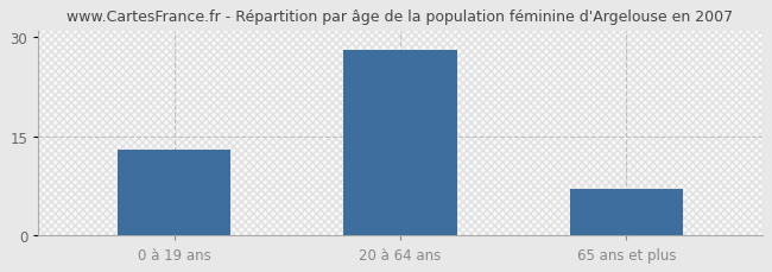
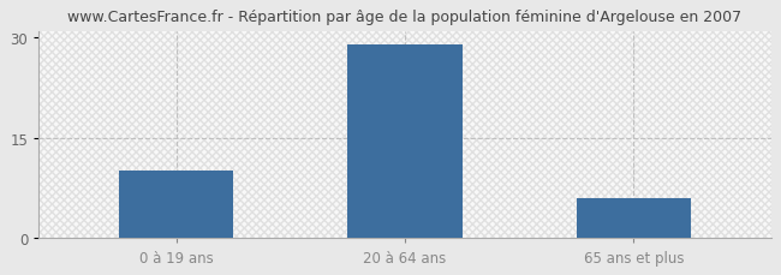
0 à 19 ans: 13 -> 10
20 à 64 ans: 28 -> 29
65 ans et plus: 7 -> 6
